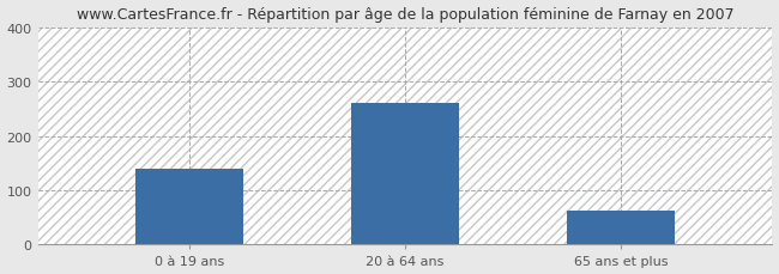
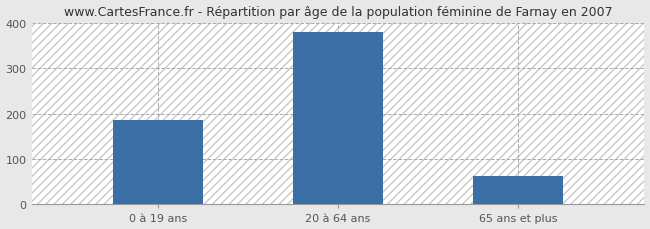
0 à 19 ans: 140 -> 187
20 à 64 ans: 260 -> 381
